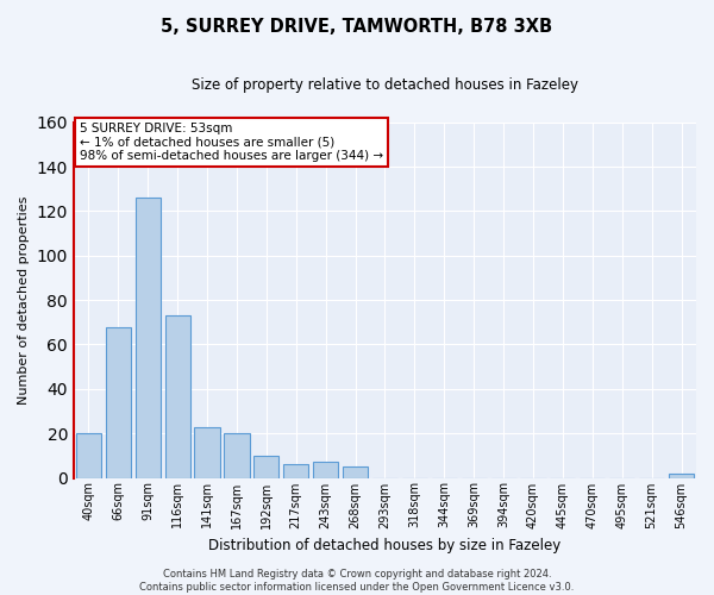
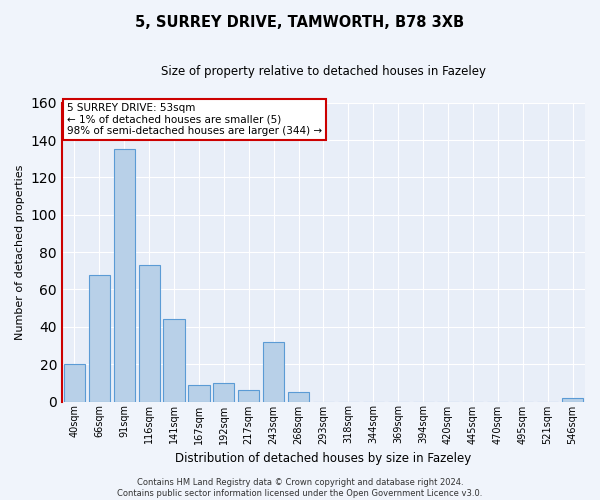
91sqm: 126 -> 135
141sqm: 23 -> 44
167sqm: 20 -> 9
243sqm: 7 -> 32
